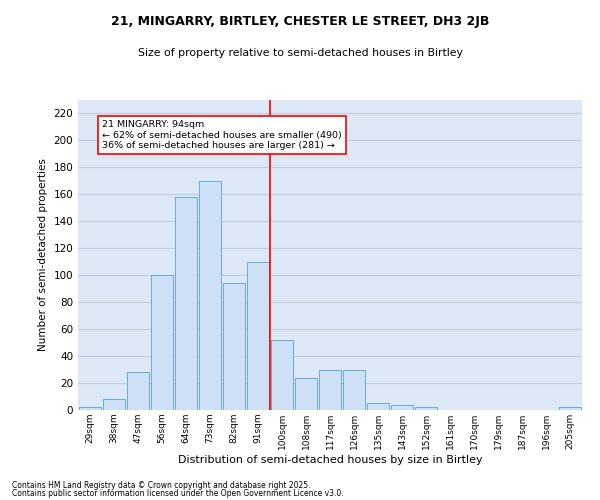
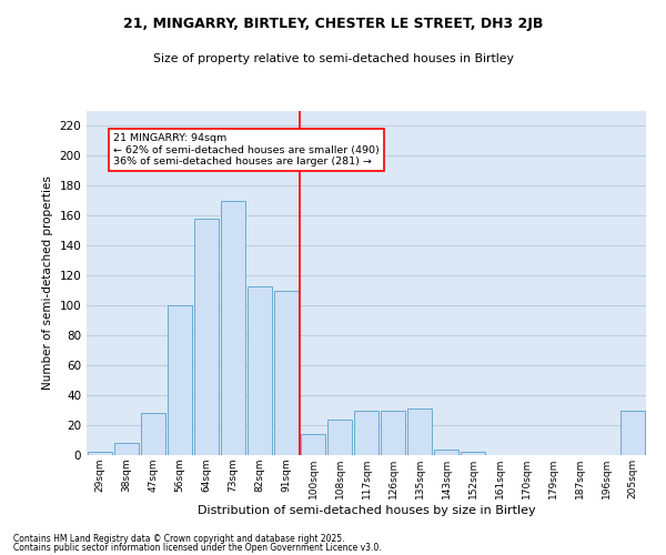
82sqm: 94 -> 113
100sqm: 52 -> 14
135sqm: 5 -> 31
205sqm: 2 -> 30
